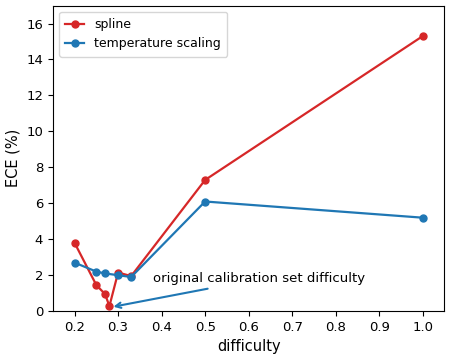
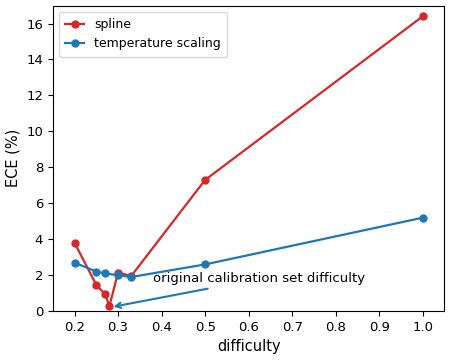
temperature scaling/0.5: 6.1 -> 2.6
spline/1.0: 15.3 -> 16.4
